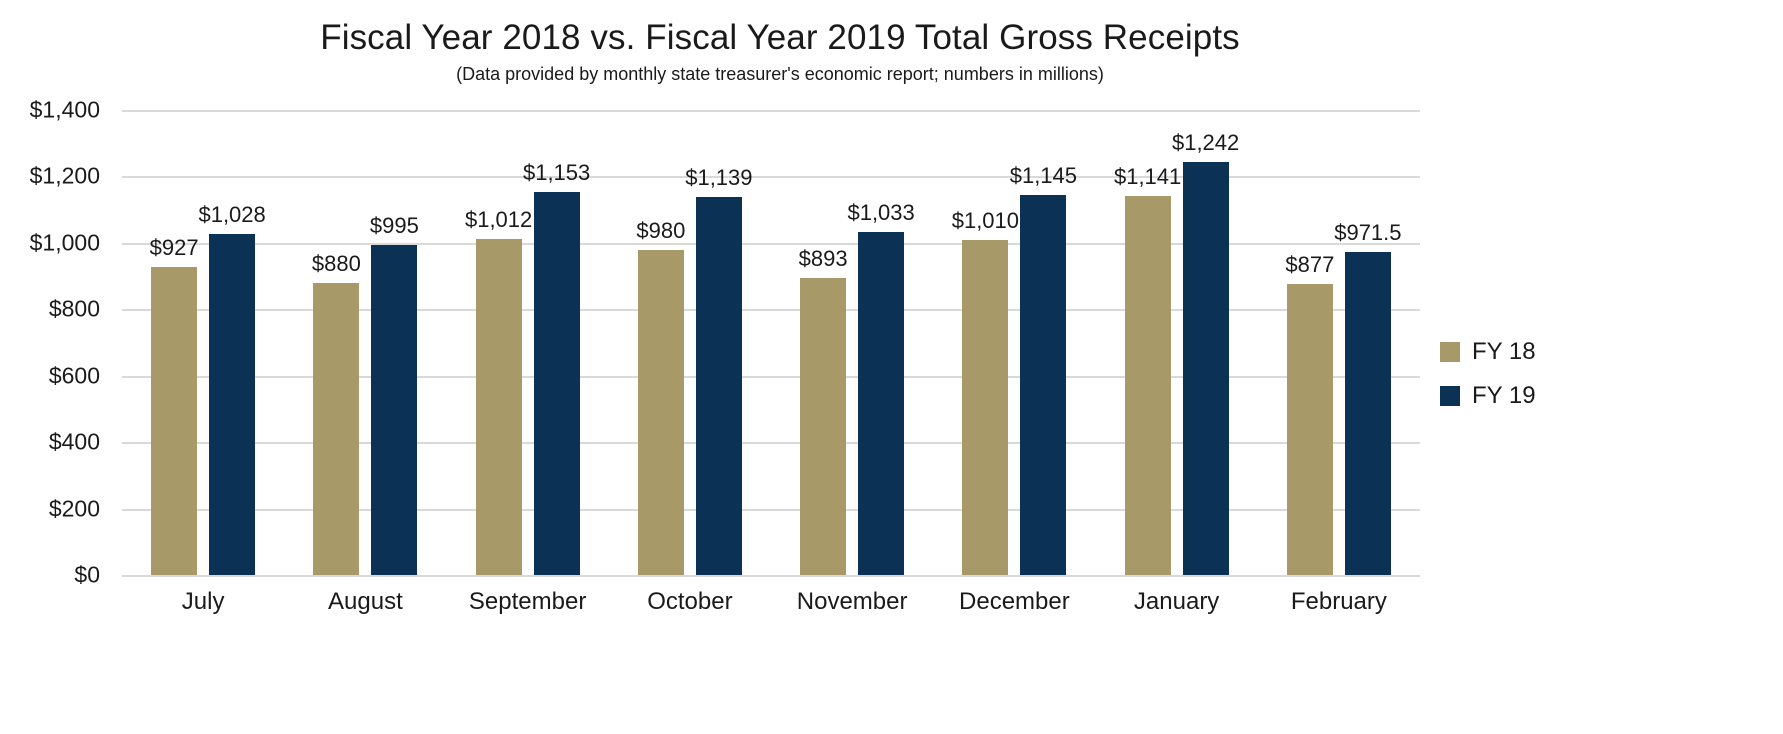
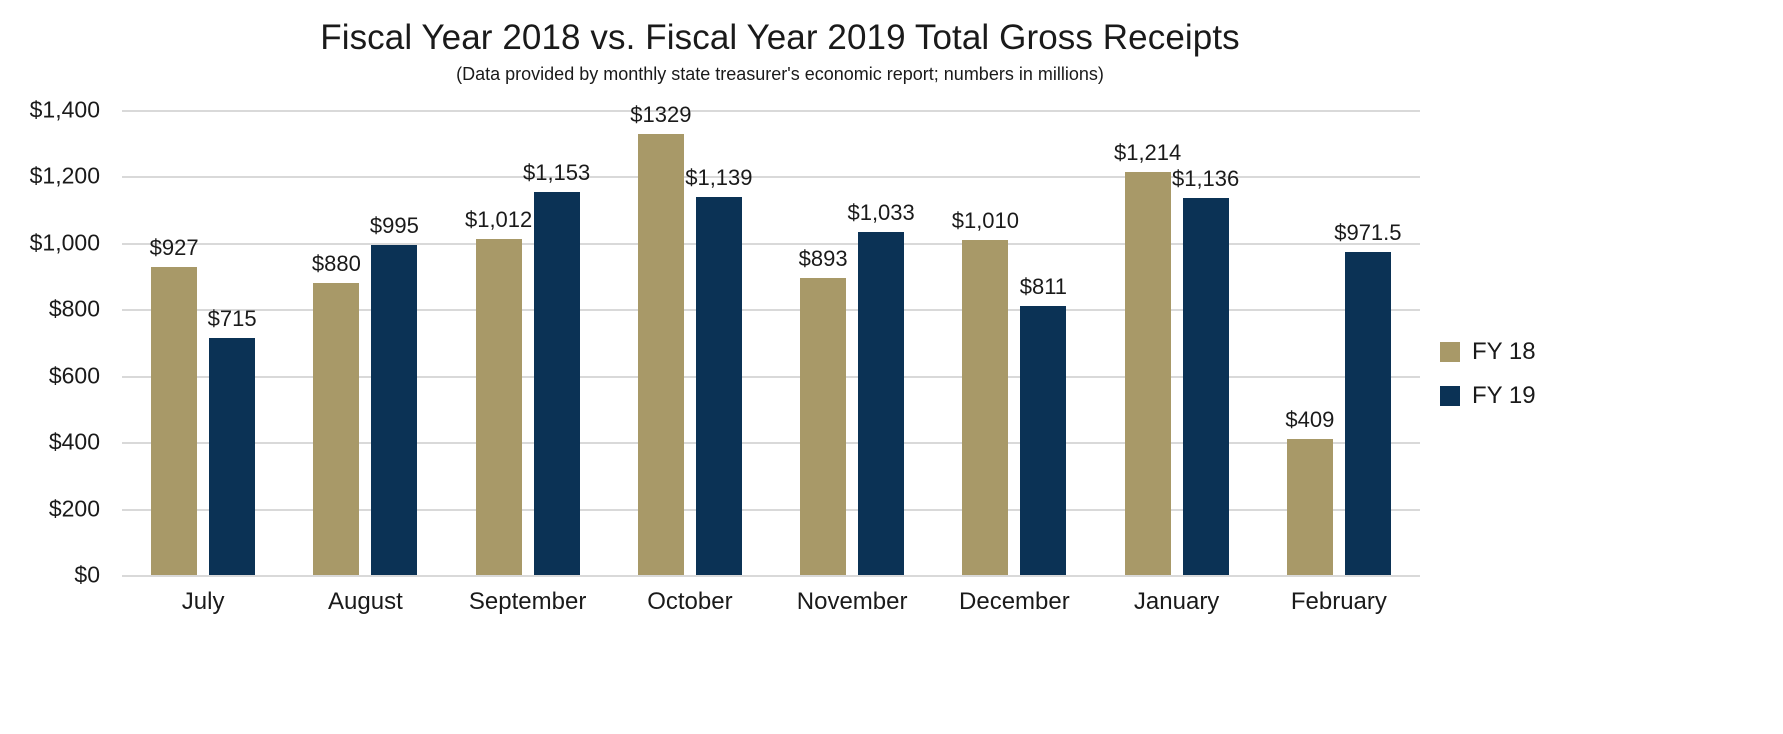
FY 19/July: $1,028 -> $715
FY 18/October: $980 -> $1329
FY 19/December: $1,145 -> $811
FY 18/January: $1,141 -> $1,214
FY 19/January: $1,242 -> $1,136
FY 18/February: $877 -> $409
